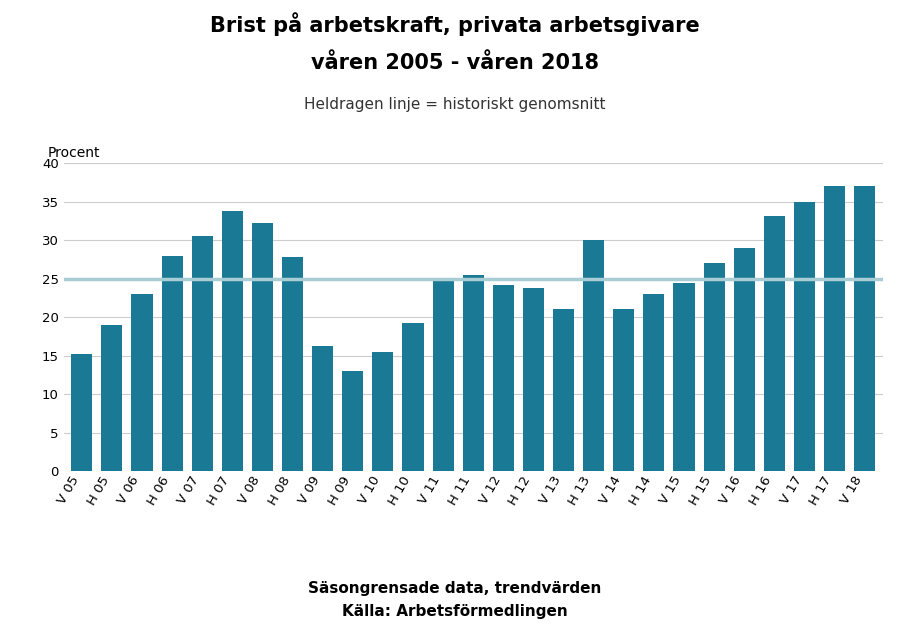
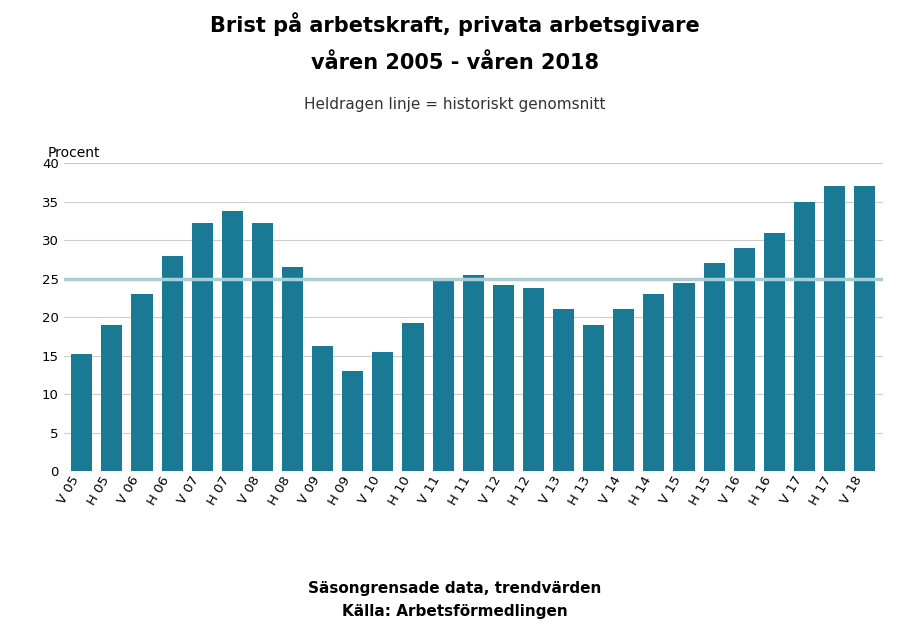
V 07: 30.6 -> 32.3
H 08: 27.8 -> 26.5
H 13: 30.0 -> 19.0
H 16: 33.2 -> 31.0
